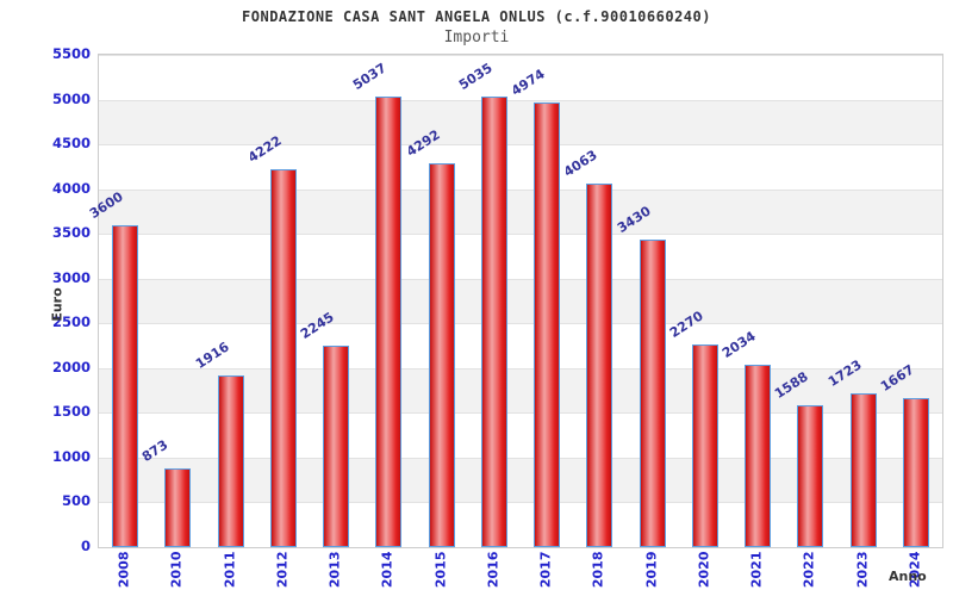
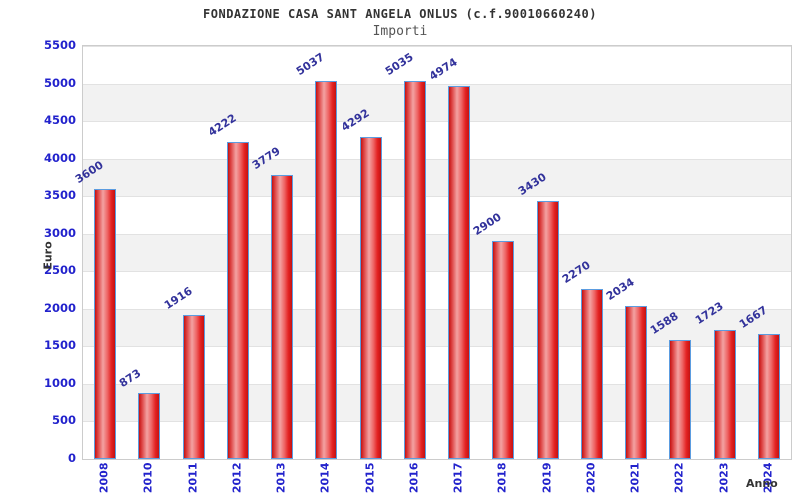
2013: 2245 -> 3779
2018: 4063 -> 2900
